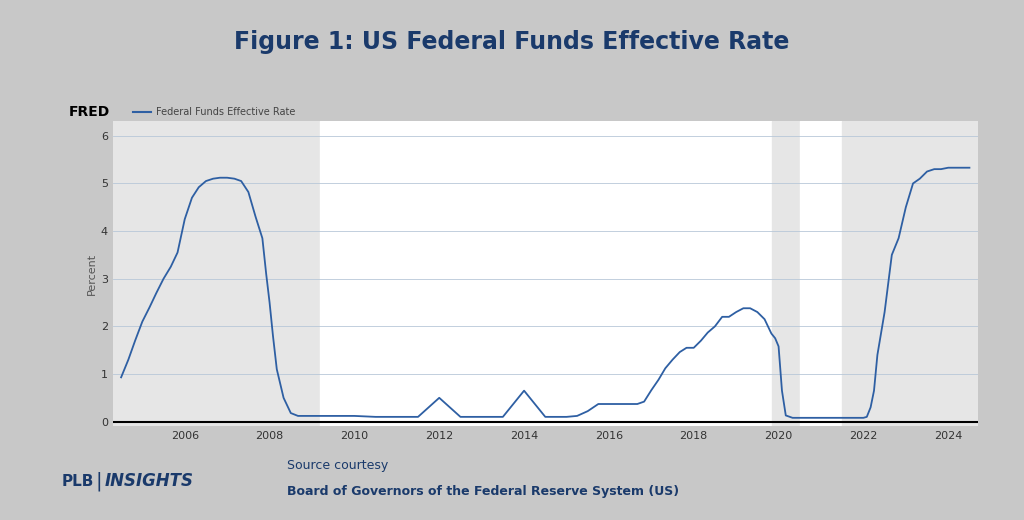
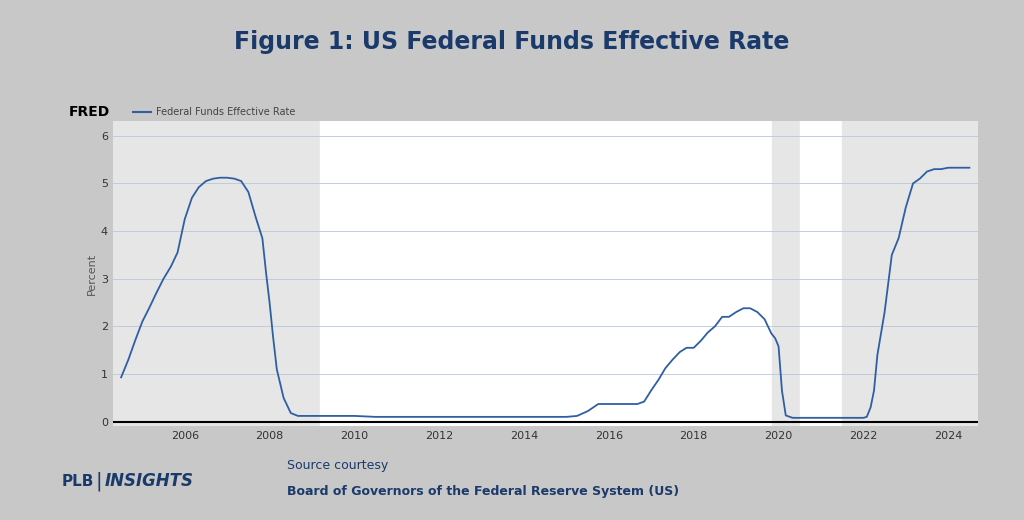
2012: 0.50 -> 0.10
2014: 0.65 -> 0.10
